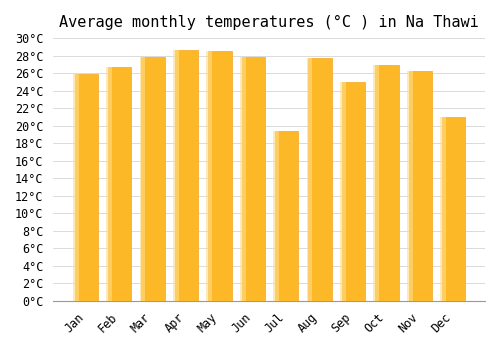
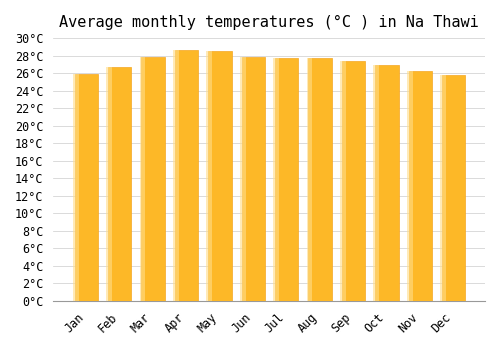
Jul: 19.4°C -> 27.7°C
Sep: 25.0°C -> 27.4°C
Dec: 21.0°C -> 25.8°C
